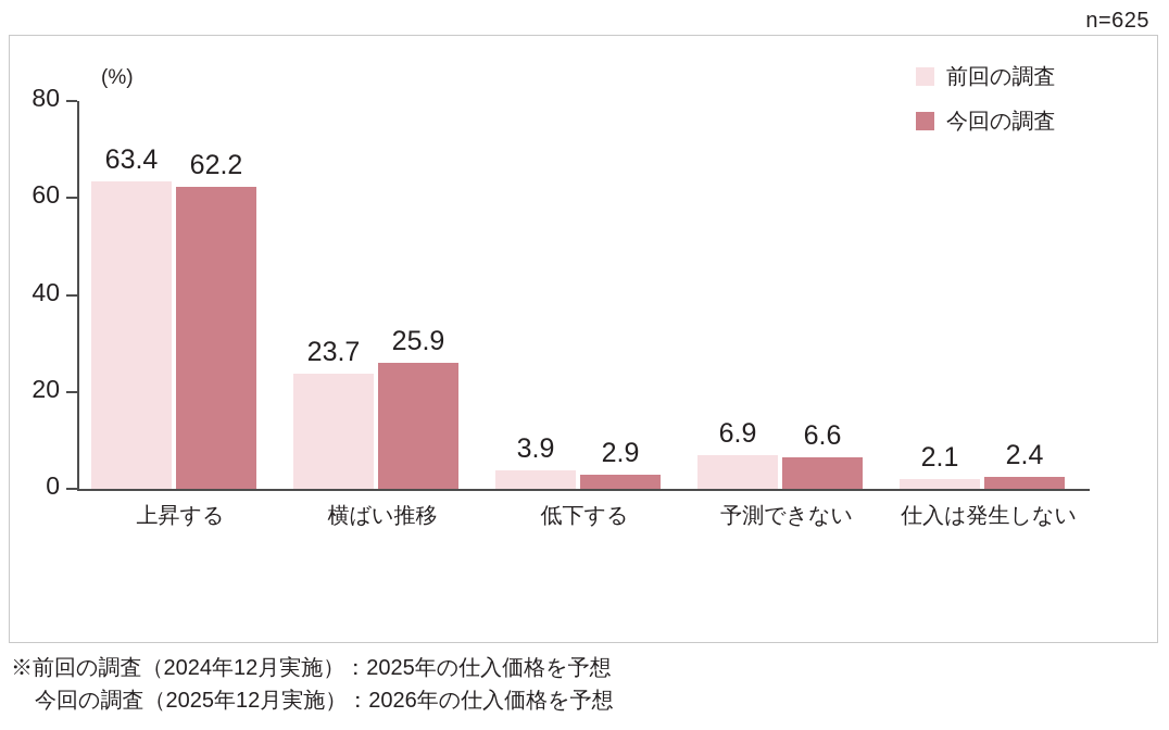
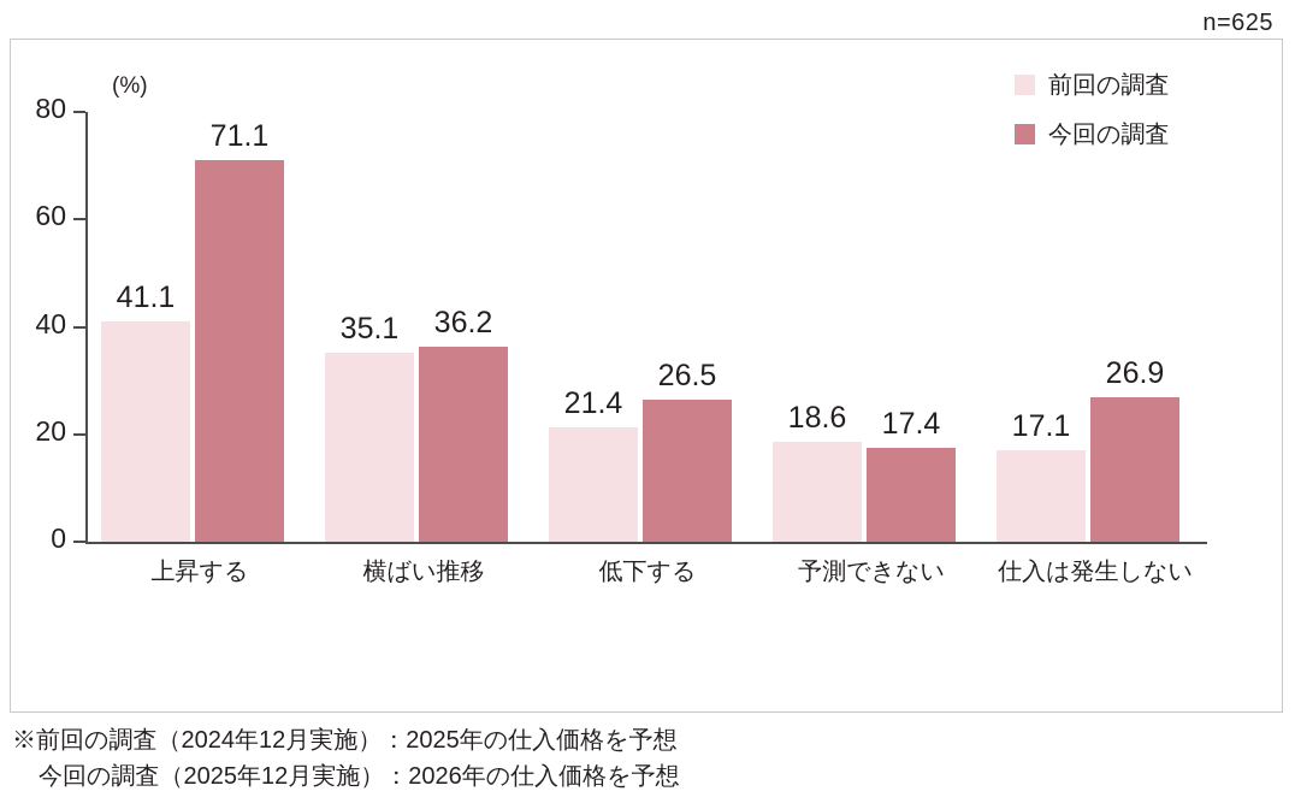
前回の調査/上昇する: 63.4 -> 41.1
今回の調査/上昇する: 62.2 -> 71.1
前回の調査/横ばい推移: 23.7 -> 35.1
今回の調査/横ばい推移: 25.9 -> 36.2
前回の調査/低下する: 3.9 -> 21.4
今回の調査/低下する: 2.9 -> 26.5
前回の調査/予測できない: 6.9 -> 18.6
今回の調査/予測できない: 6.6 -> 17.4
前回の調査/仕入は発生しない: 2.1 -> 17.1
今回の調査/仕入は発生しない: 2.4 -> 26.9
